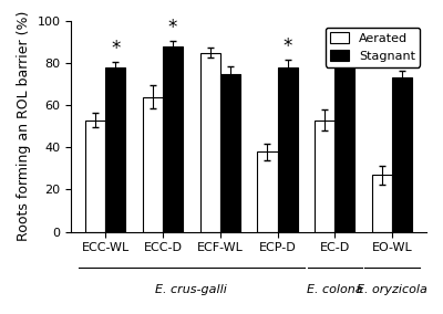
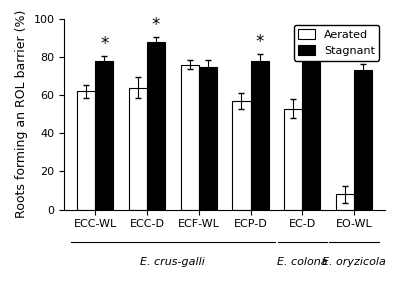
Aerated/ECC-WL: 53 -> 62
Aerated/ECF-WL: 85 -> 76
Aerated/ECP-D: 38 -> 57
Aerated/EO-WL: 27 -> 8
